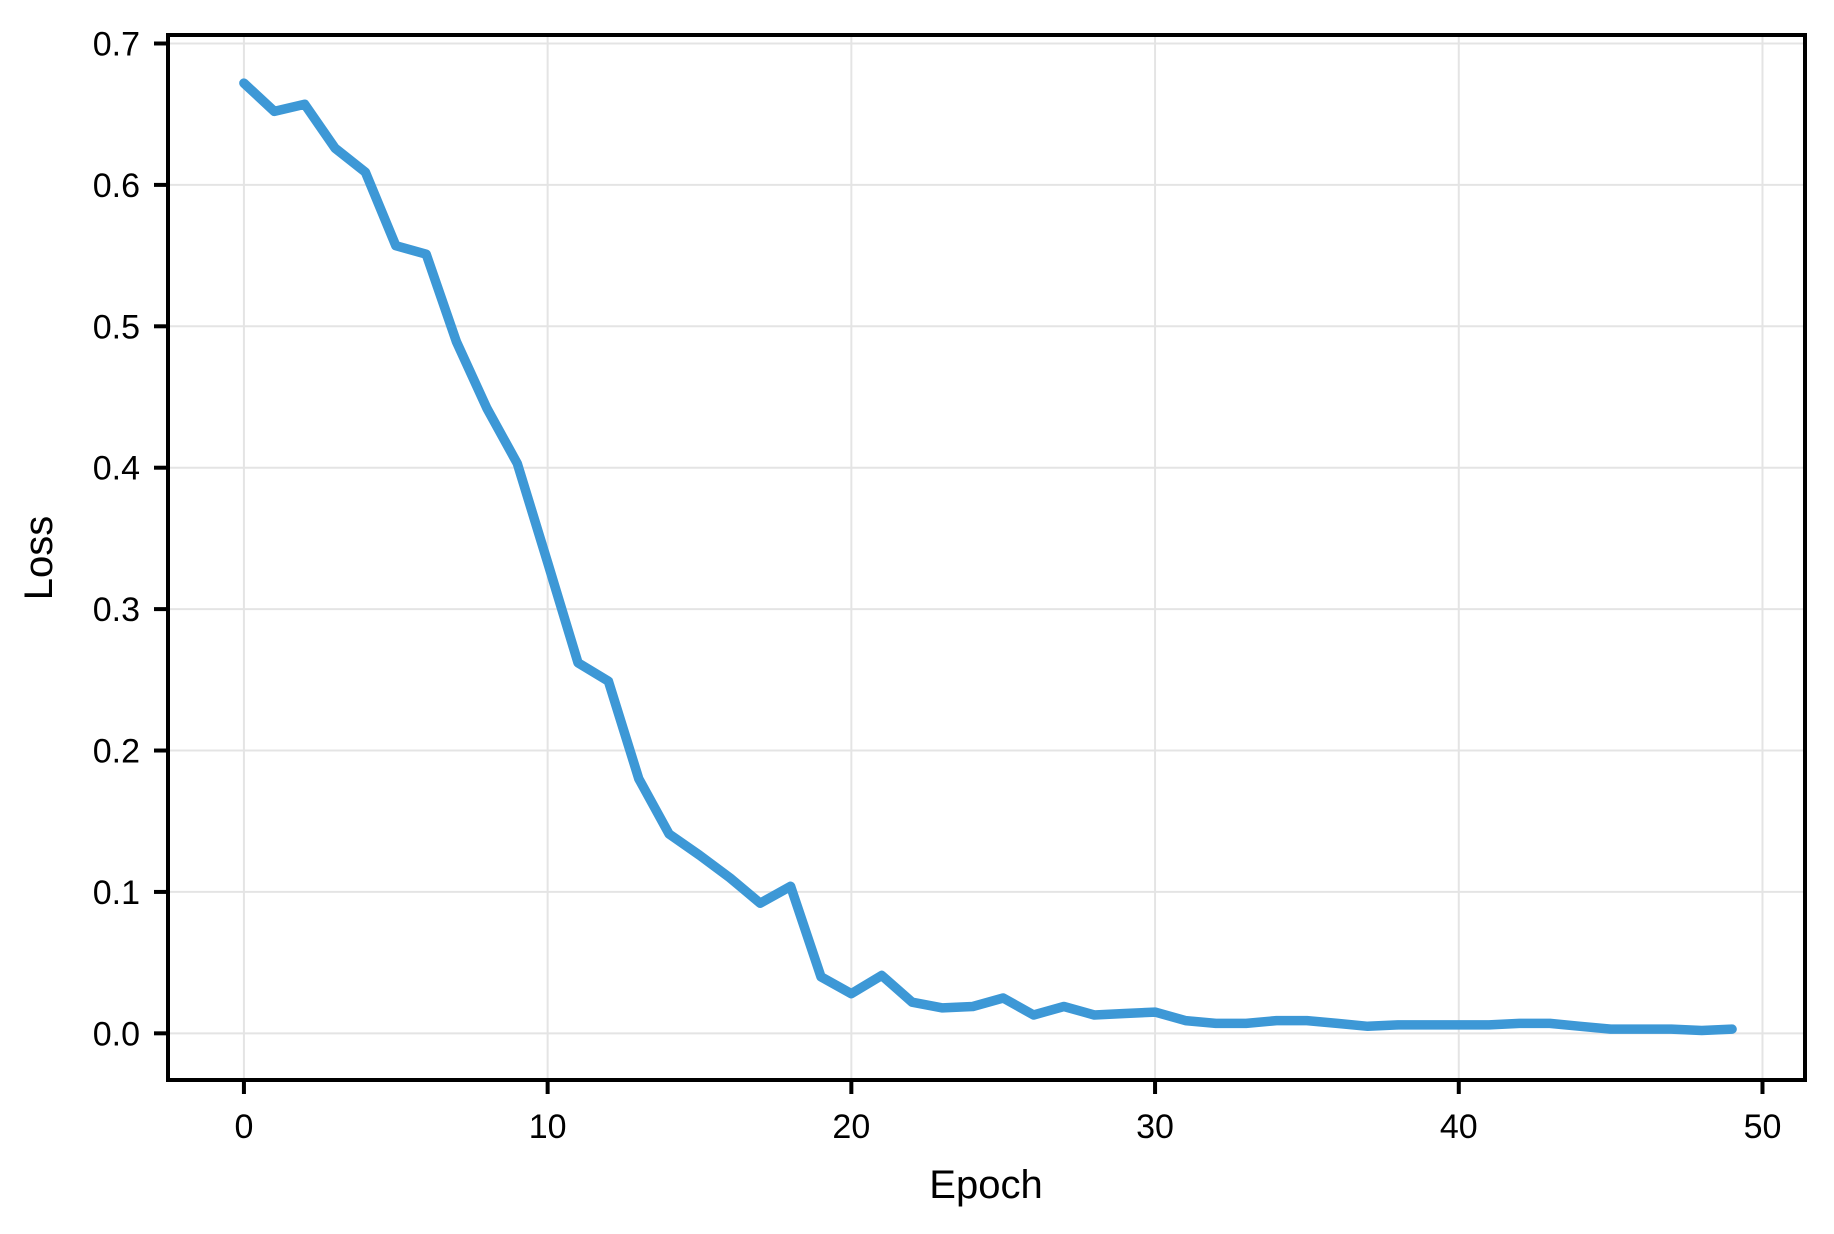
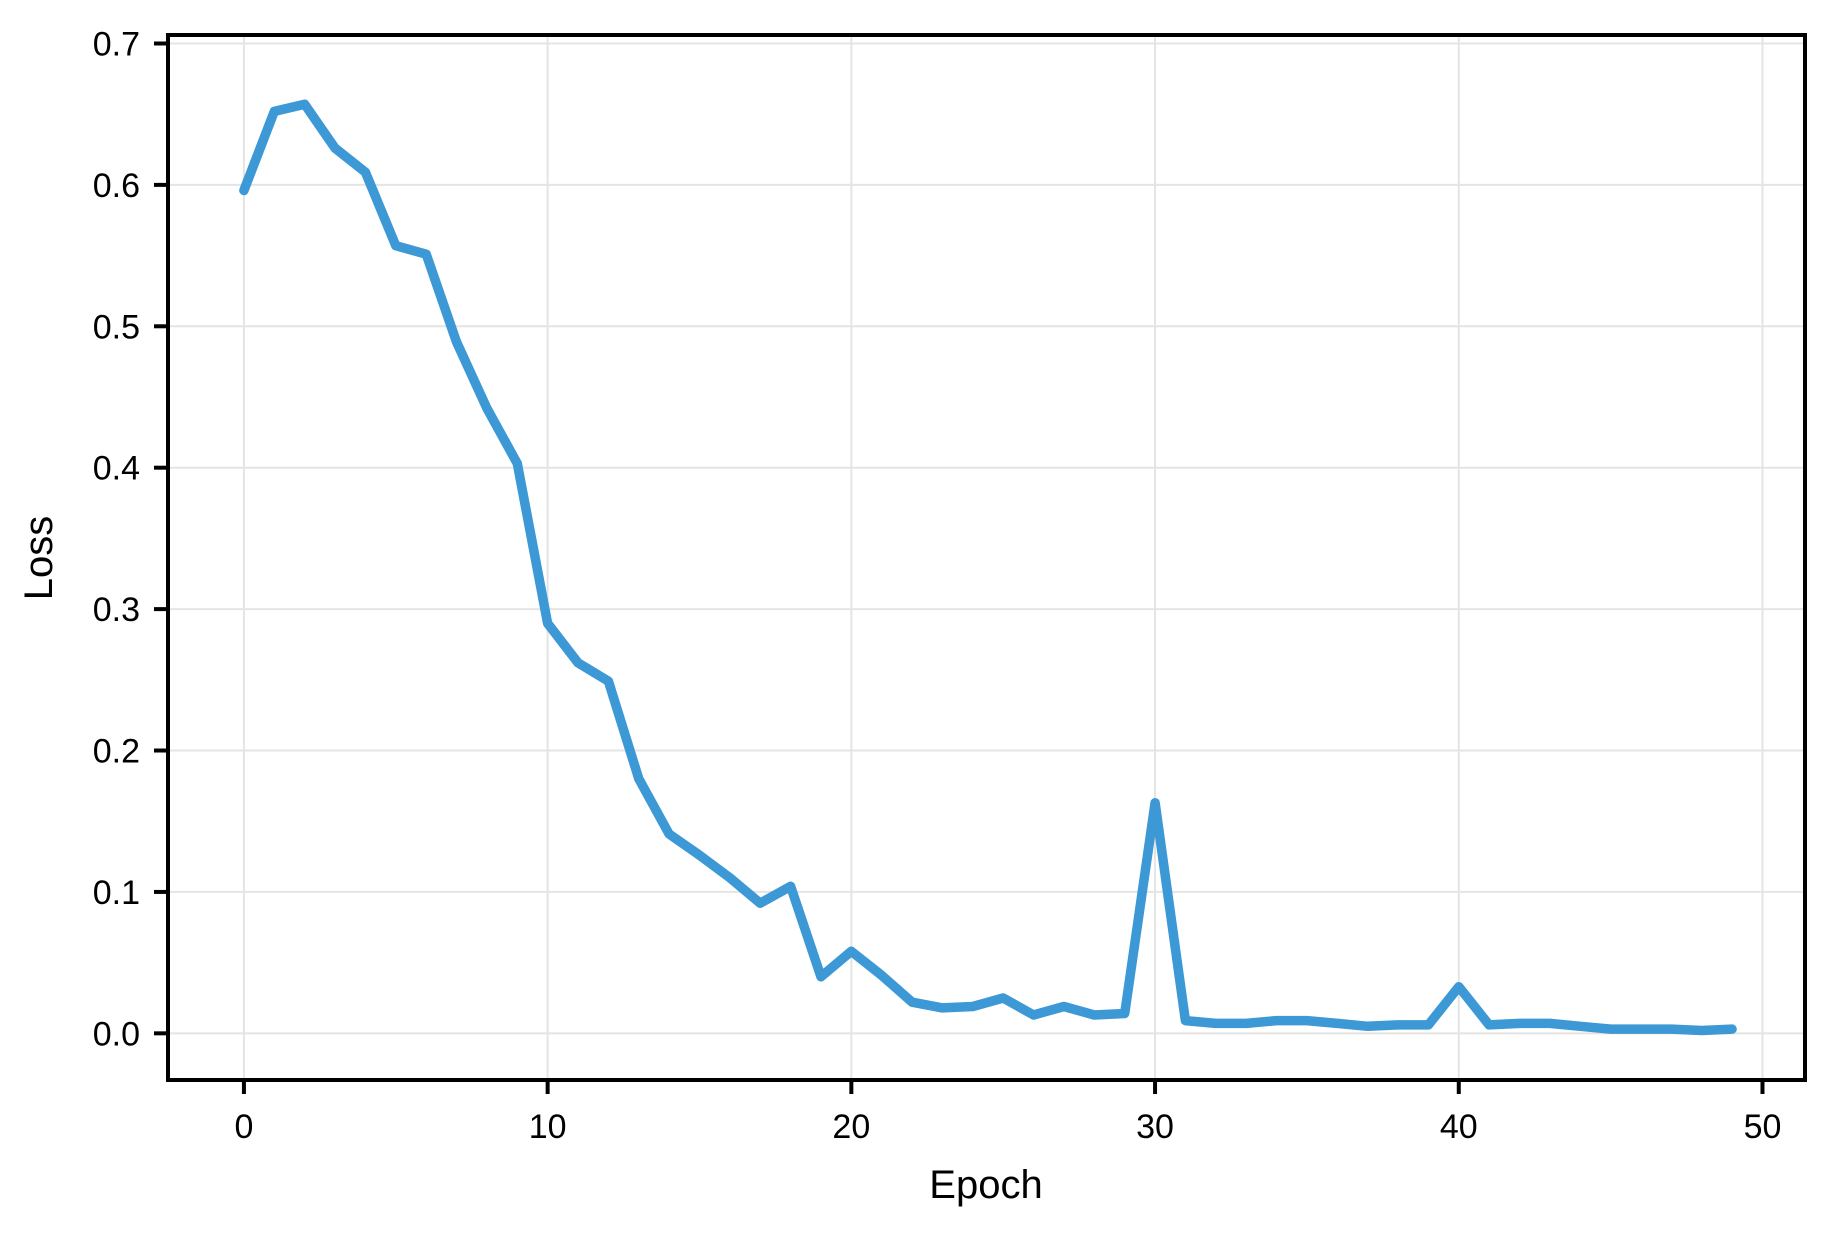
0: 0.672 -> 0.596
10: 0.333 -> 0.290
20: 0.028 -> 0.058
30: 0.015 -> 0.163
40: 0.006 -> 0.033
